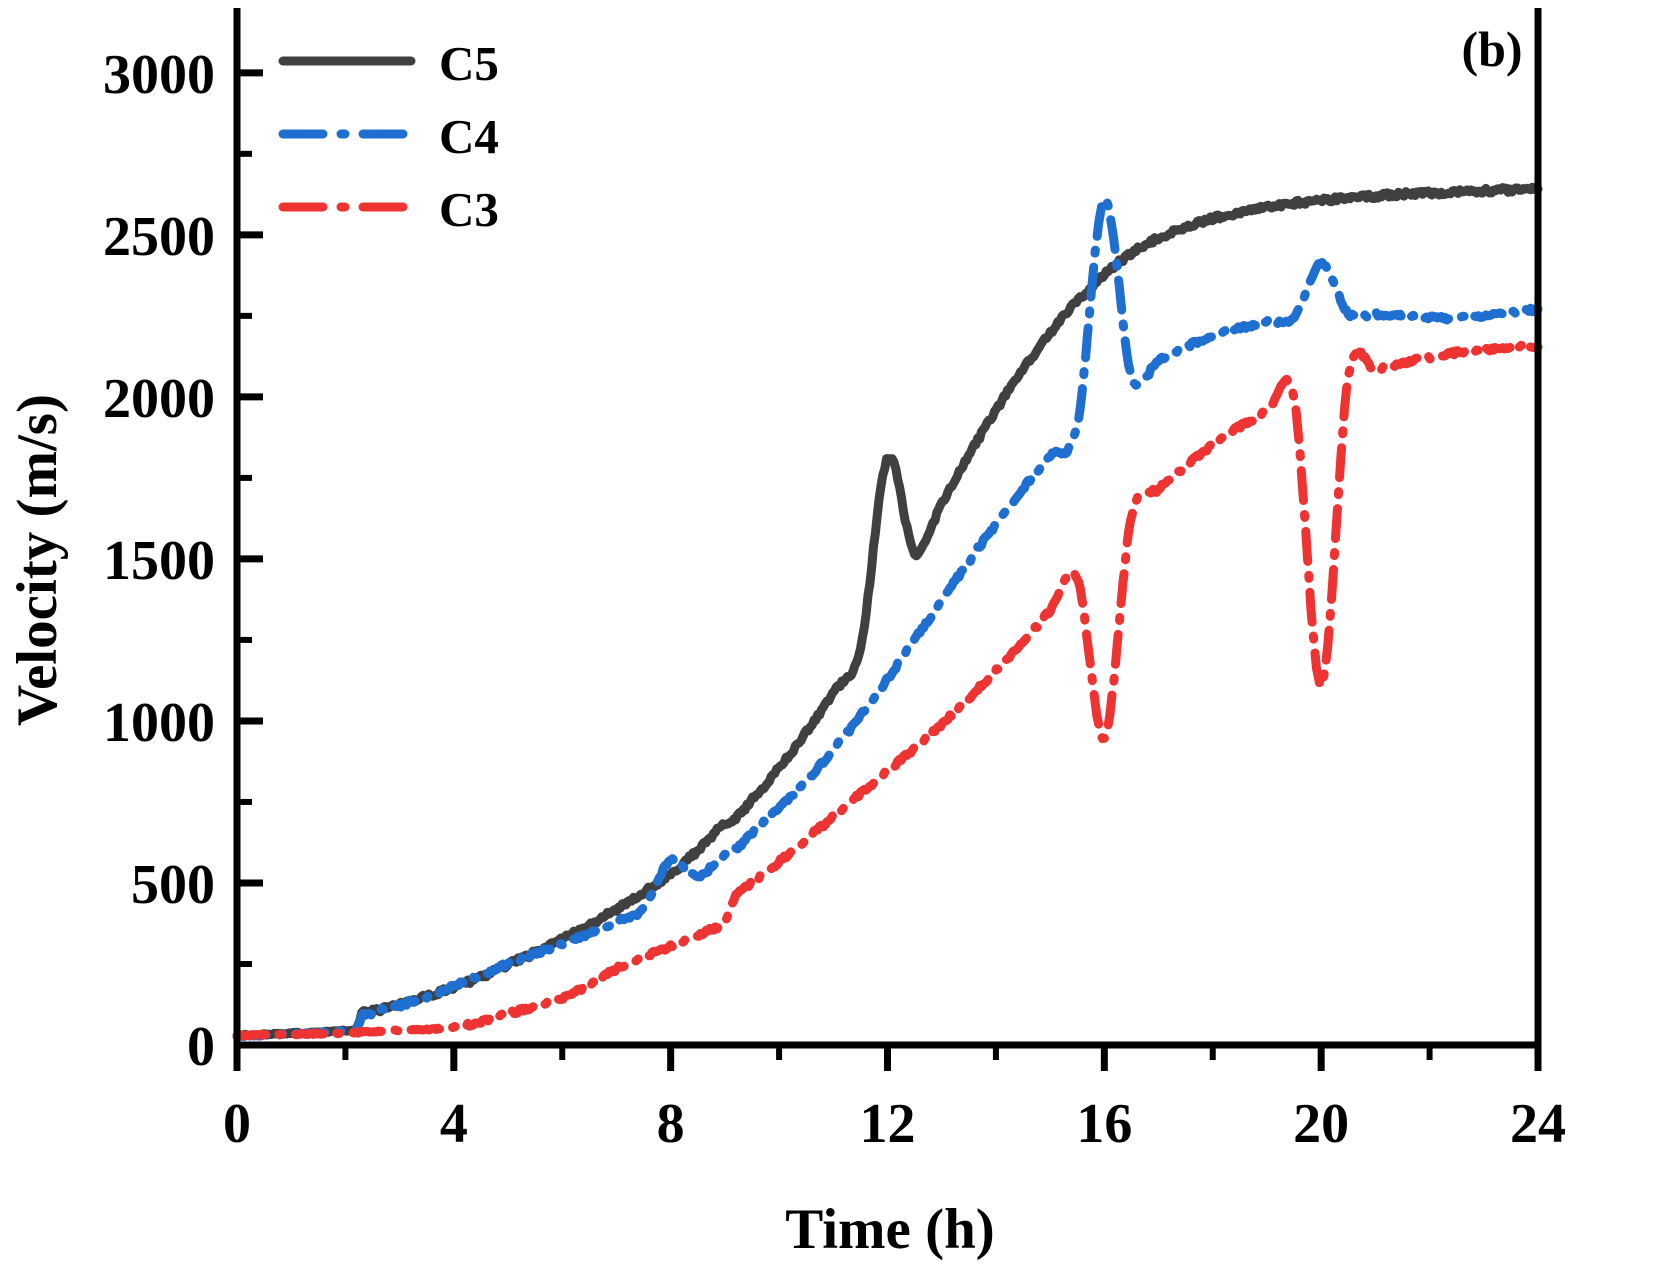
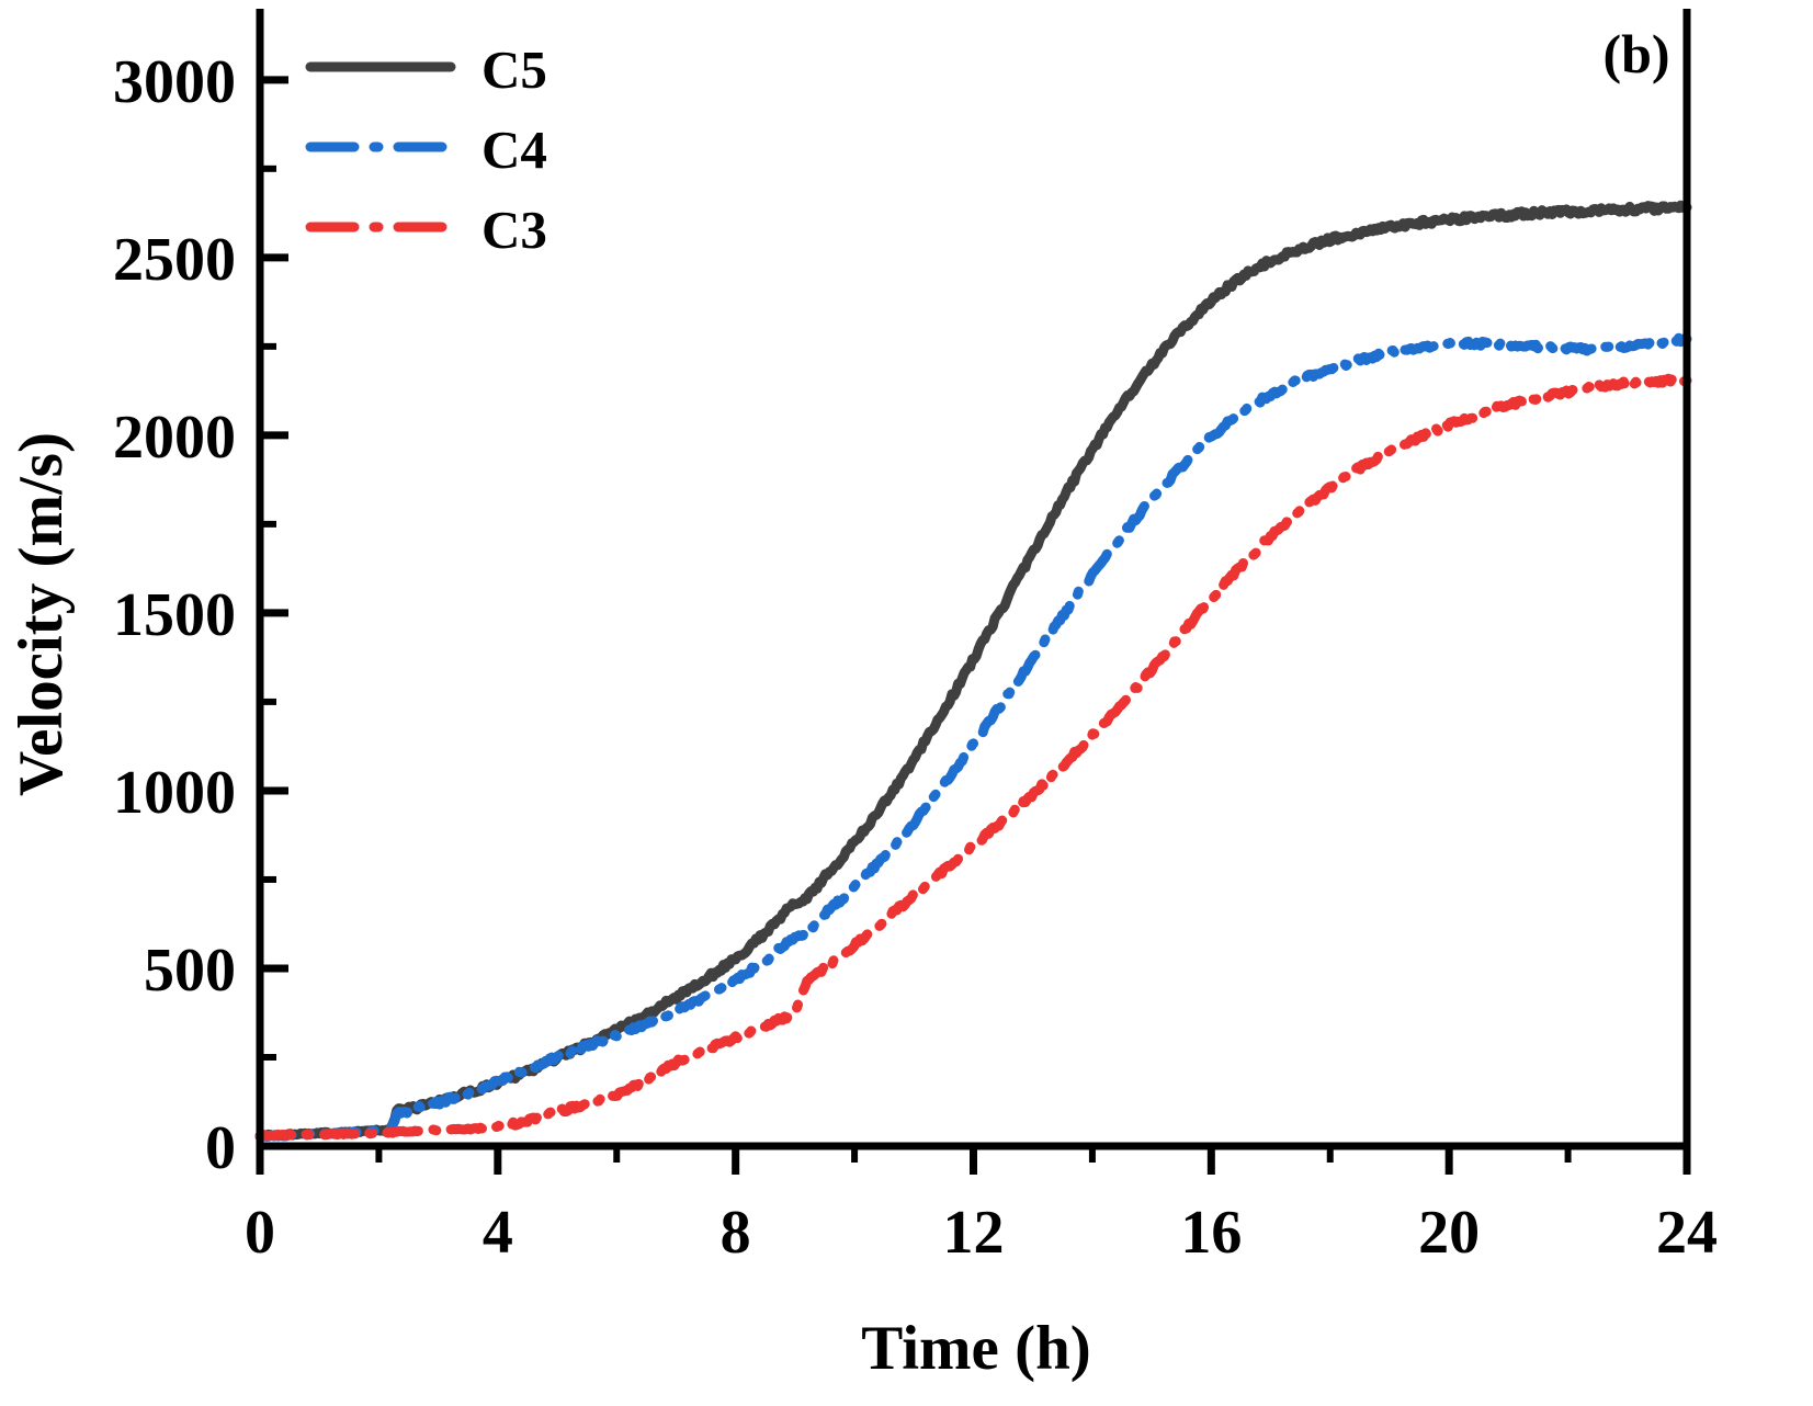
C4/8: 570 -> 470
C5/12: 1810 -> 1370
C4/16: 2610 -> 2000
C3/16: 950 -> 1540
C4/20: 2410 -> 2260
C3/20: 1110 -> 2030
